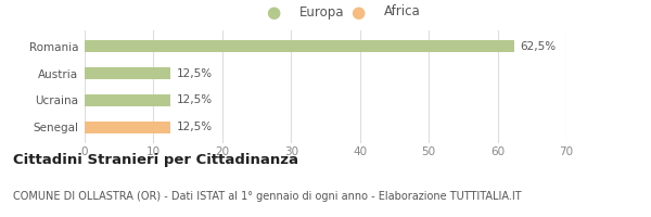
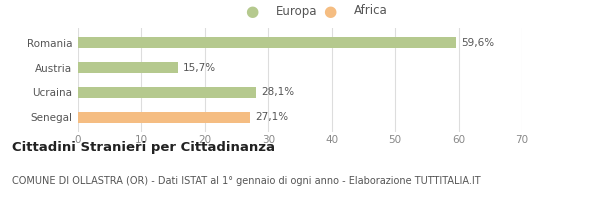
Romania: 62,5% -> 59,6%
Austria: 12,5% -> 15,7%
Ucraina: 12,5% -> 28,1%
Senegal: 12,5% -> 27,1%
